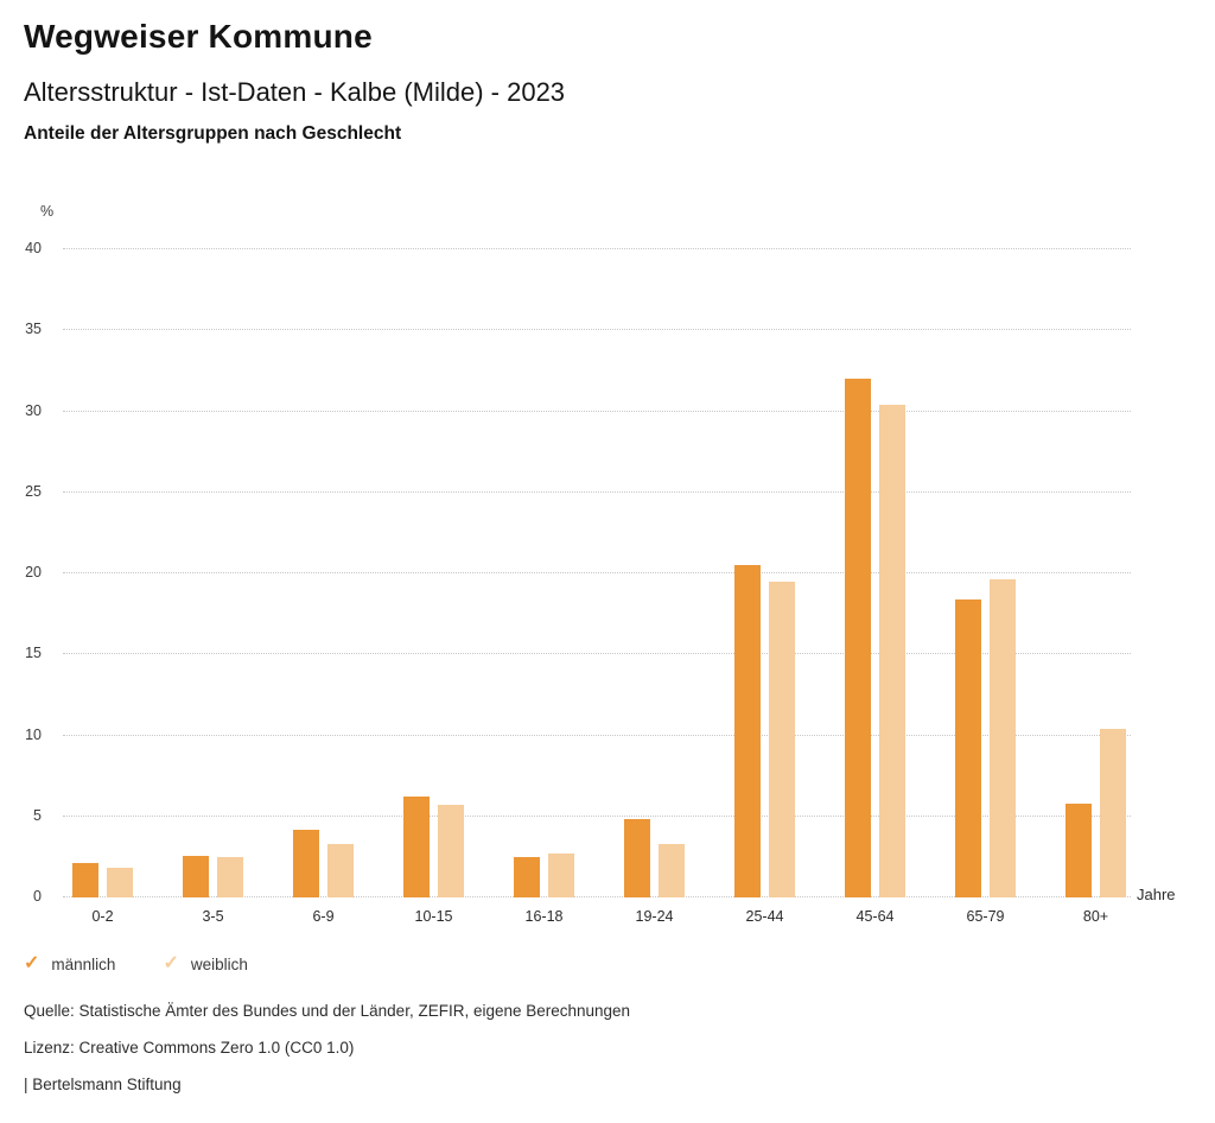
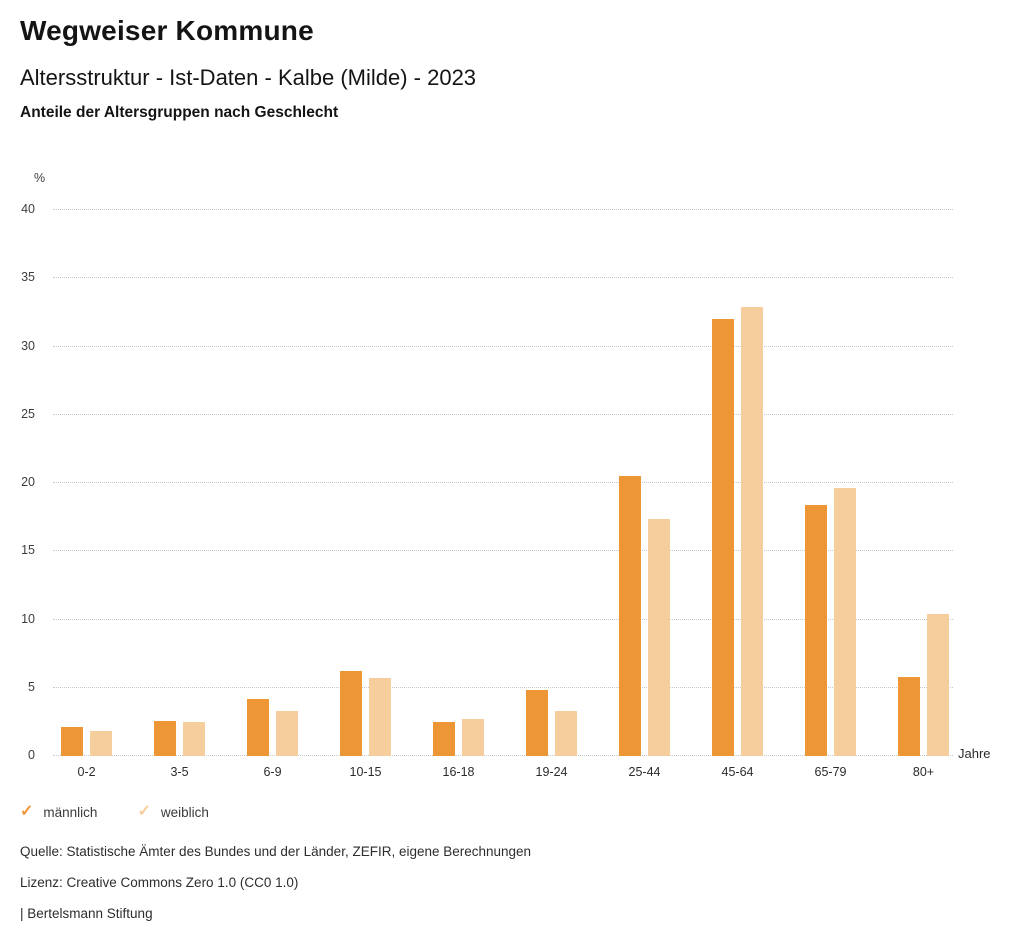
weiblich/25-44: 19.5 -> 17.4
weiblich/45-64: 30.4 -> 32.9
